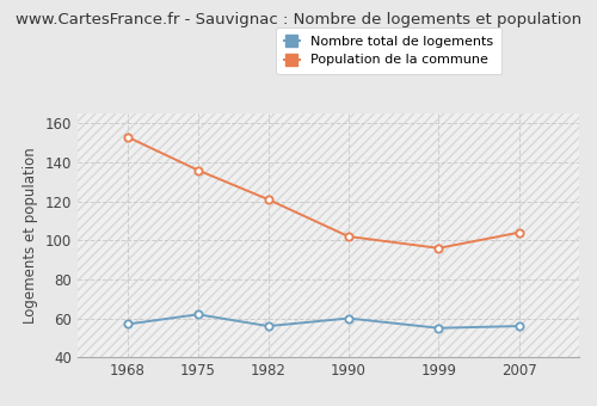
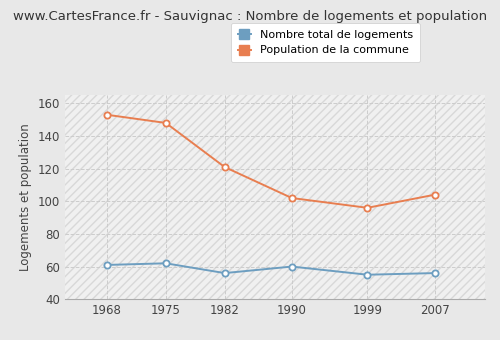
Nombre total de logements/1968: 57 -> 61
Population de la commune/1975: 136 -> 148
